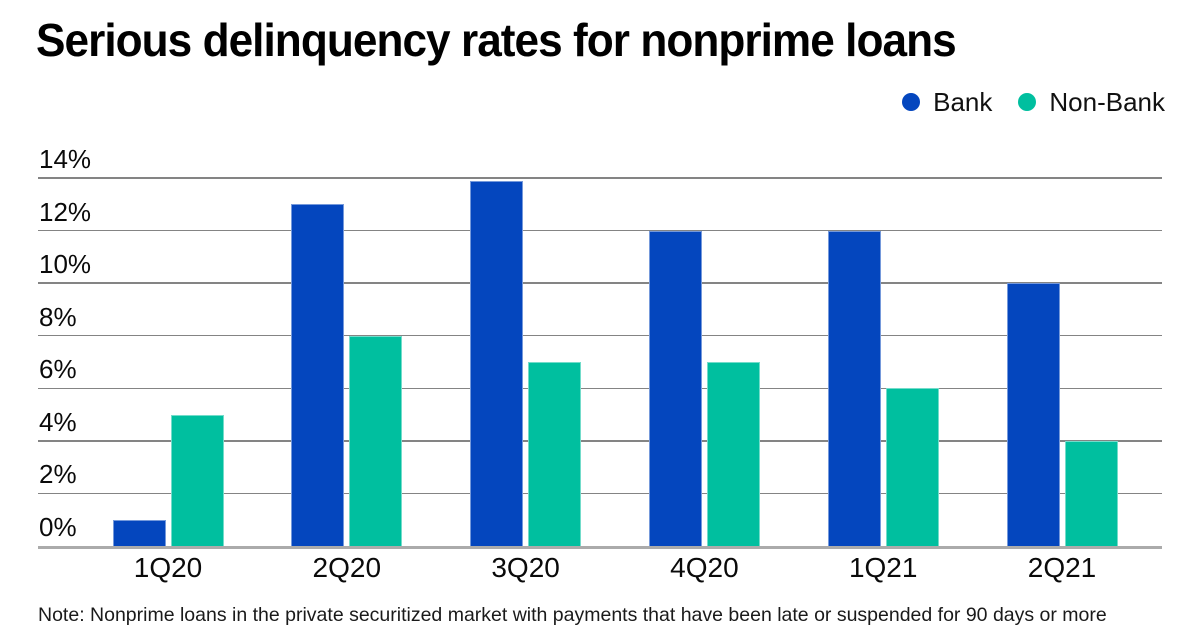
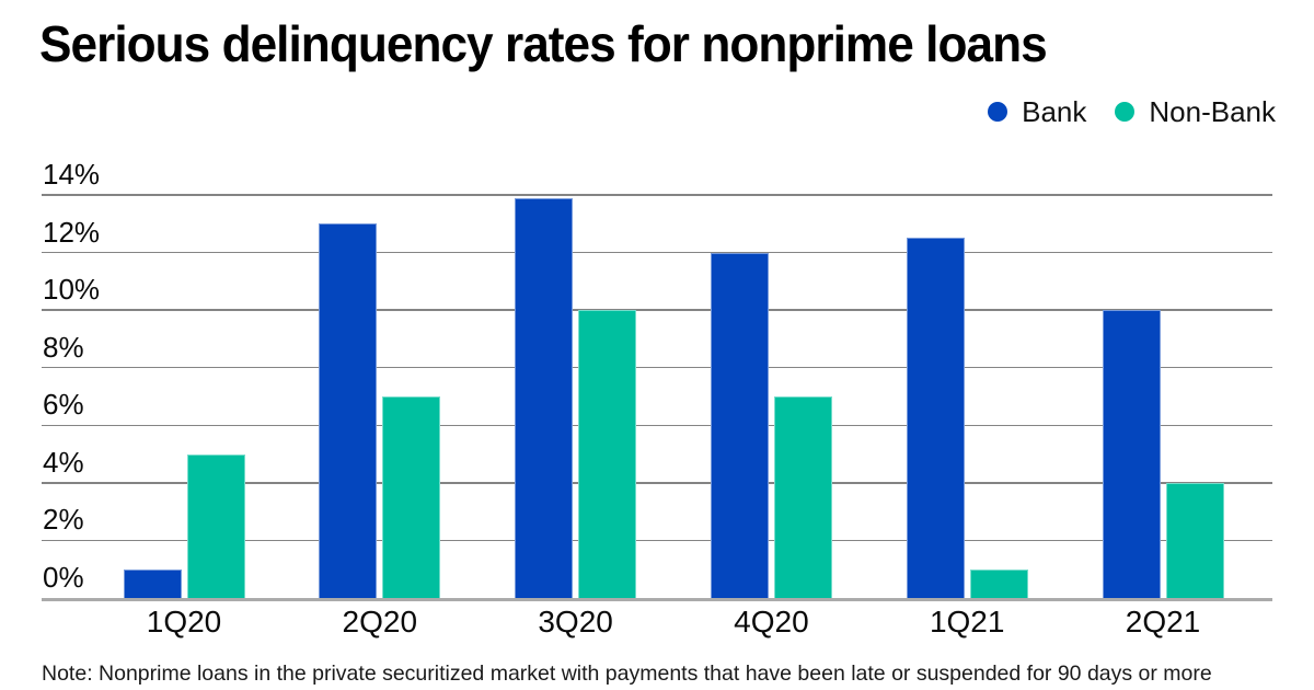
Non-Bank/2Q20: 8% -> 7%
Non-Bank/3Q20: 7% -> 10%
Bank/1Q21: 12.0% -> 12.5%
Non-Bank/1Q21: 6% -> 1%
